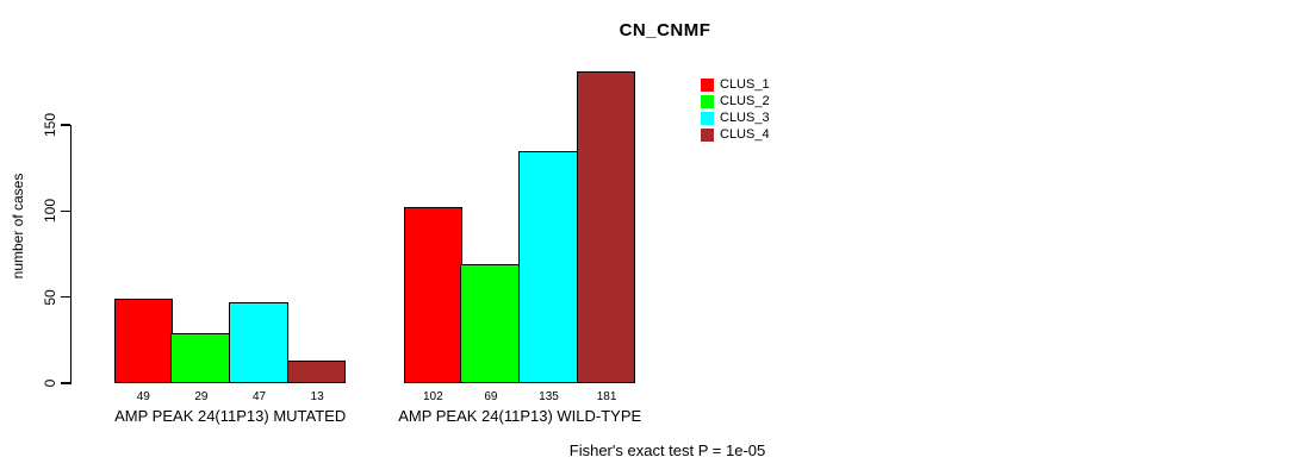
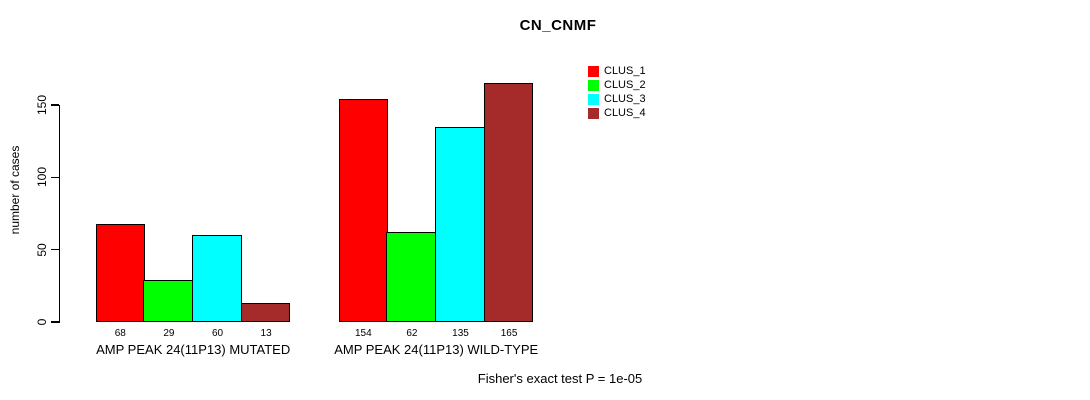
CLUS_1/AMP PEAK 24(11P13) MUTATED: 49 -> 68
CLUS_3/AMP PEAK 24(11P13) MUTATED: 47 -> 60
CLUS_1/AMP PEAK 24(11P13) WILD-TYPE: 102 -> 154
CLUS_2/AMP PEAK 24(11P13) WILD-TYPE: 69 -> 62
CLUS_4/AMP PEAK 24(11P13) WILD-TYPE: 181 -> 165
